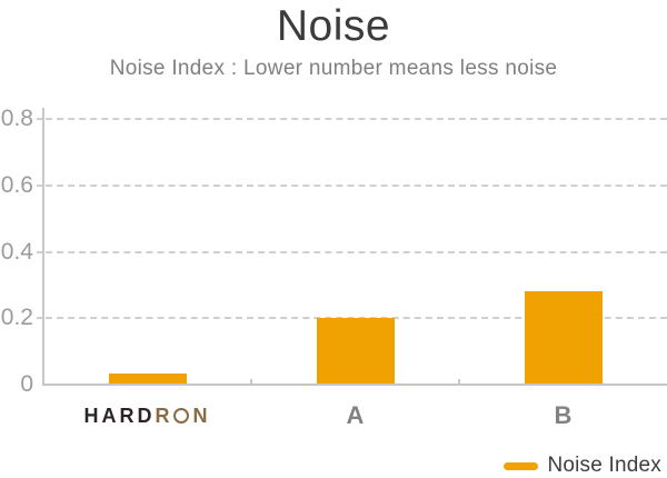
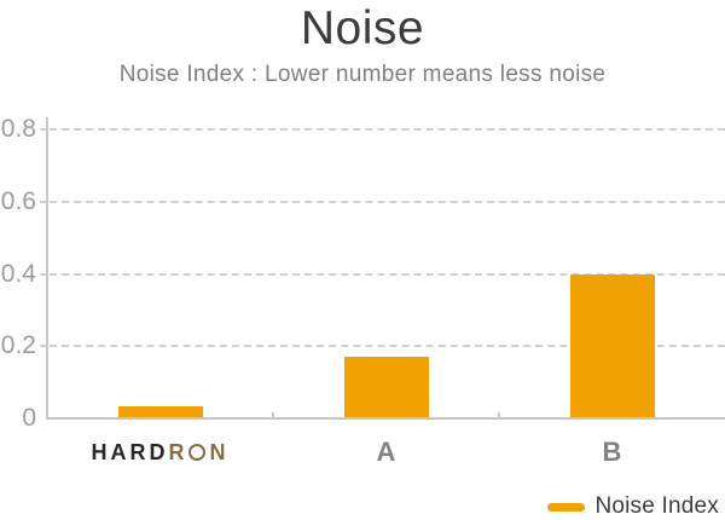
A: 0.20 -> 0.17
B: 0.28 -> 0.40
